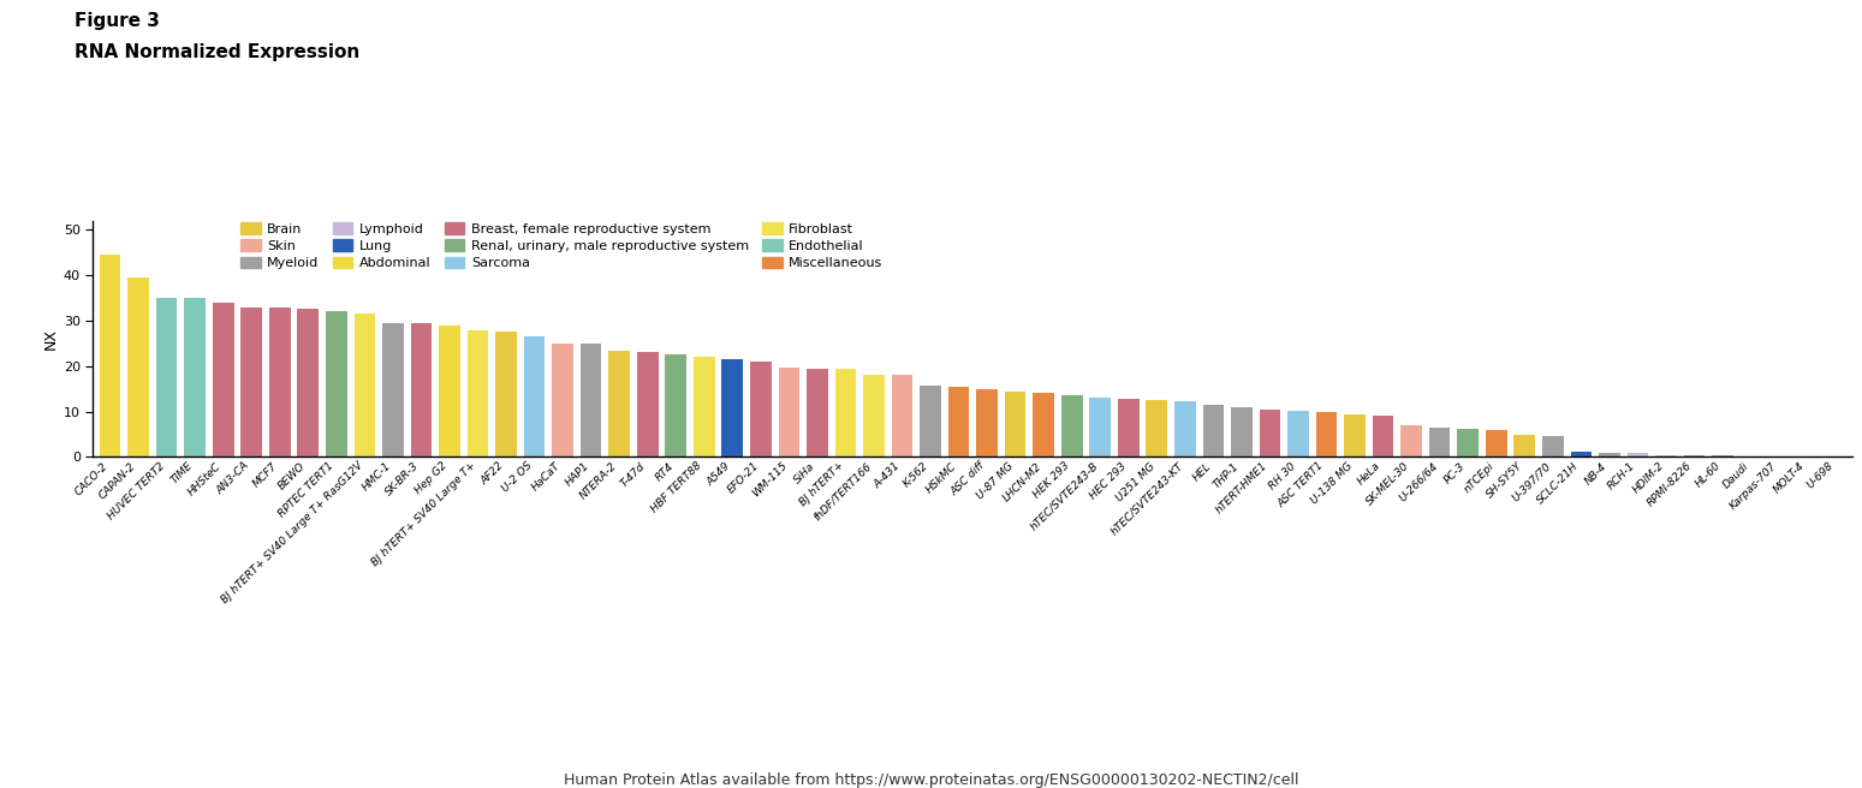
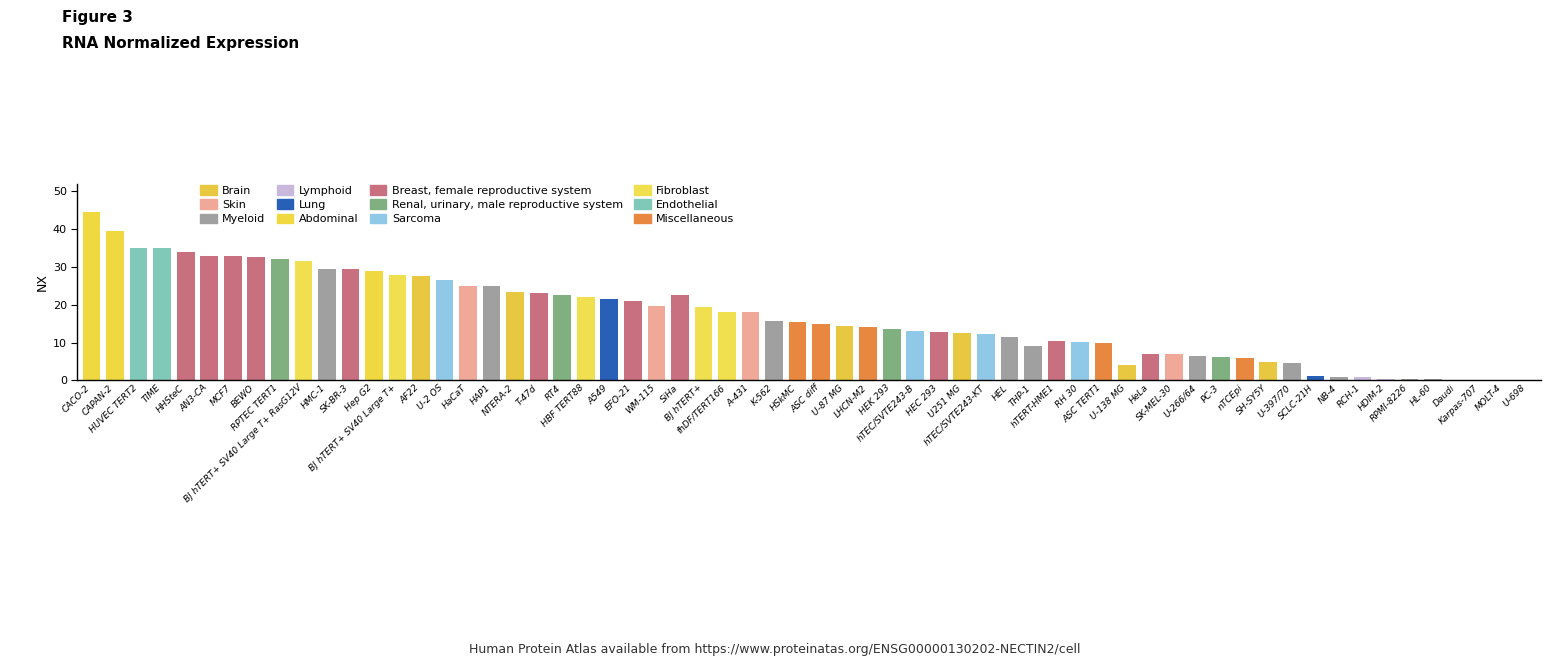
SiHa: 19.5 -> 22.5
THP-1: 11.0 -> 9.0
U-138 MG: 9.5 -> 4.0
HeLa: 9.0 -> 7.0
